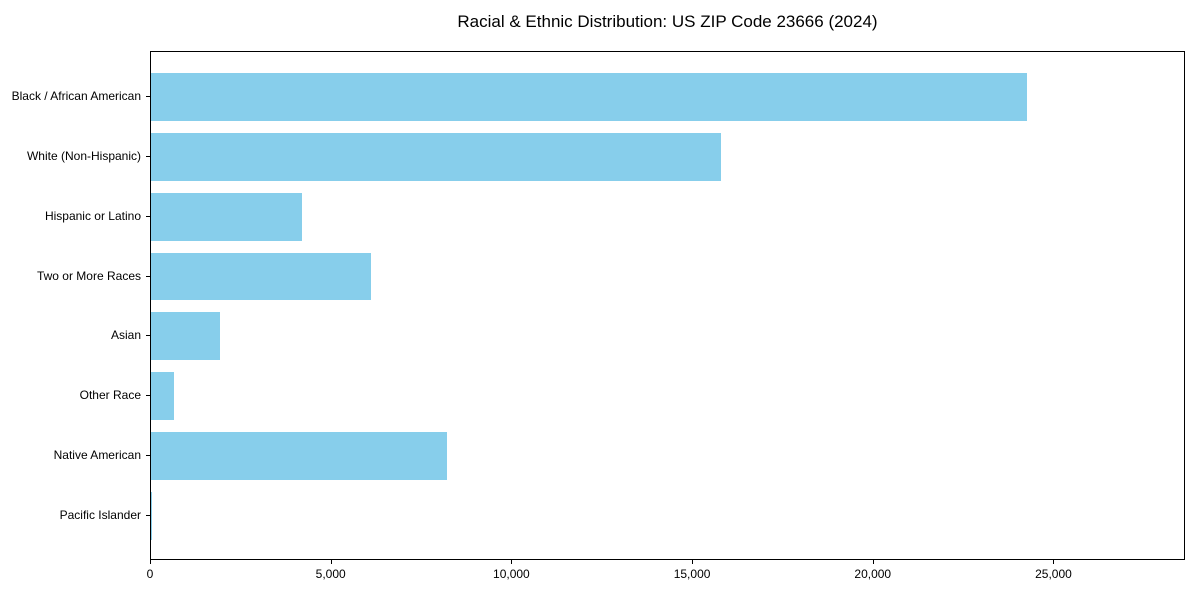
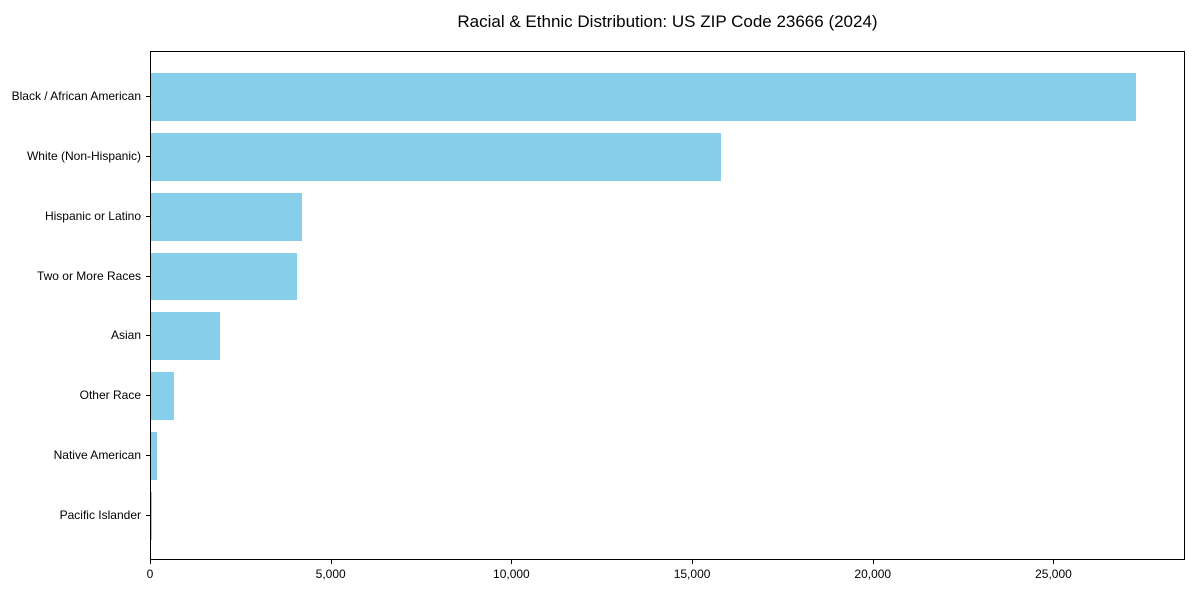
Black / African American: 24300 -> 27300
Two or More Races: 6100 -> 4000
Native American: 8200 -> 200
